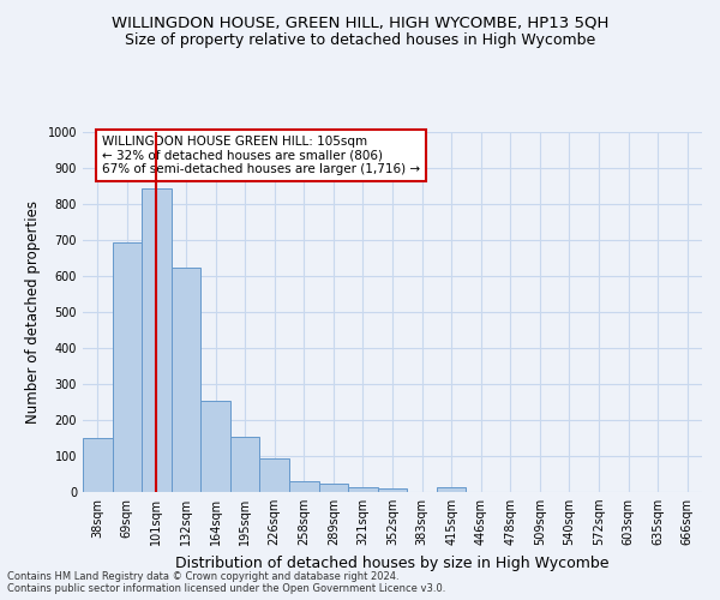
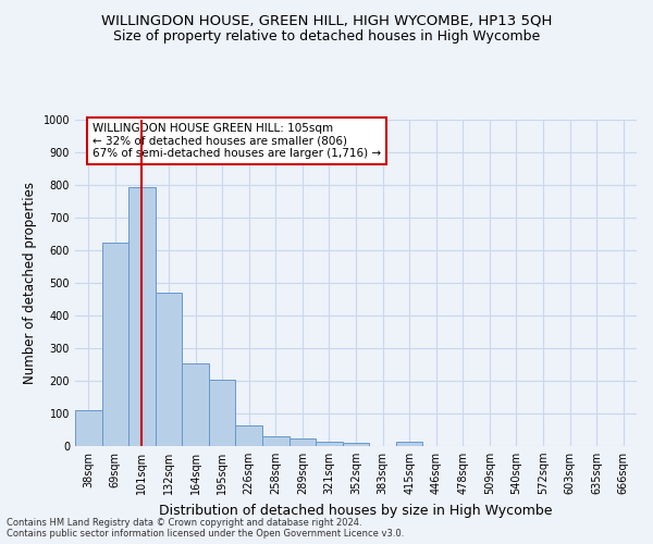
38sqm: 150 -> 110
69sqm: 695 -> 625
101sqm: 845 -> 795
132sqm: 625 -> 470
195sqm: 155 -> 203
226sqm: 95 -> 63
